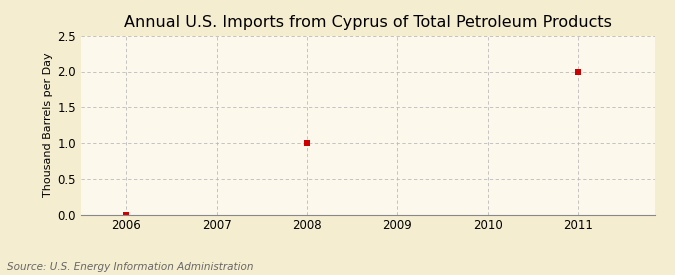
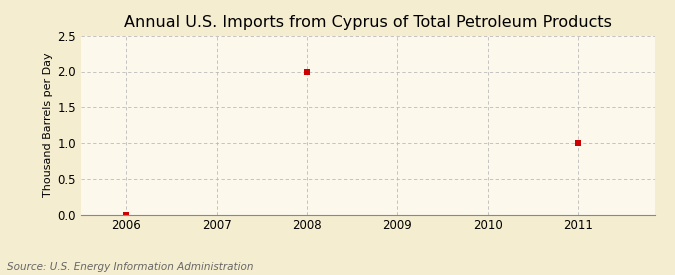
2008: 1 -> 2
2011: 2 -> 1
